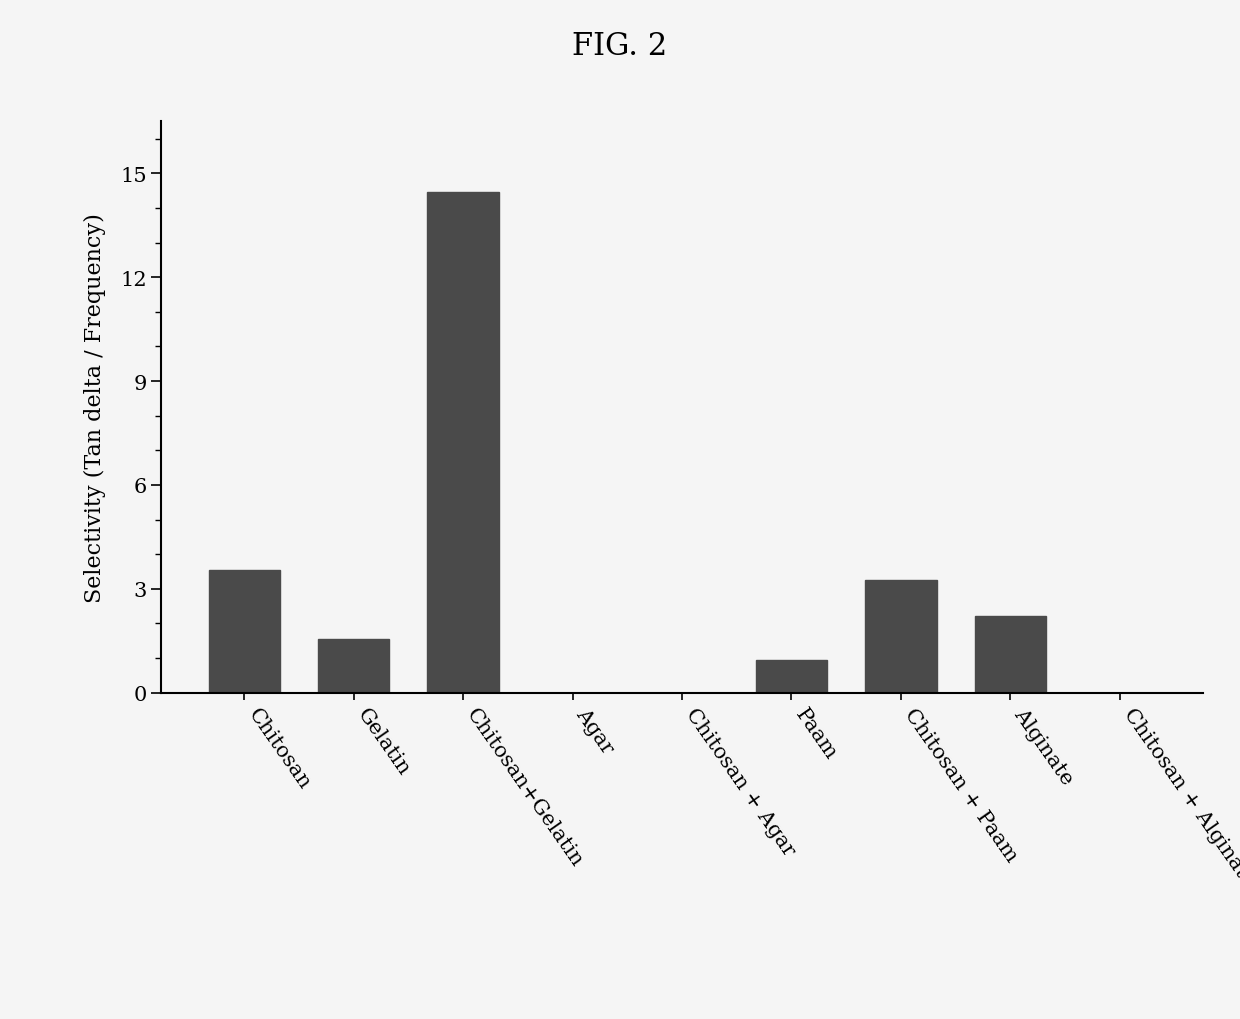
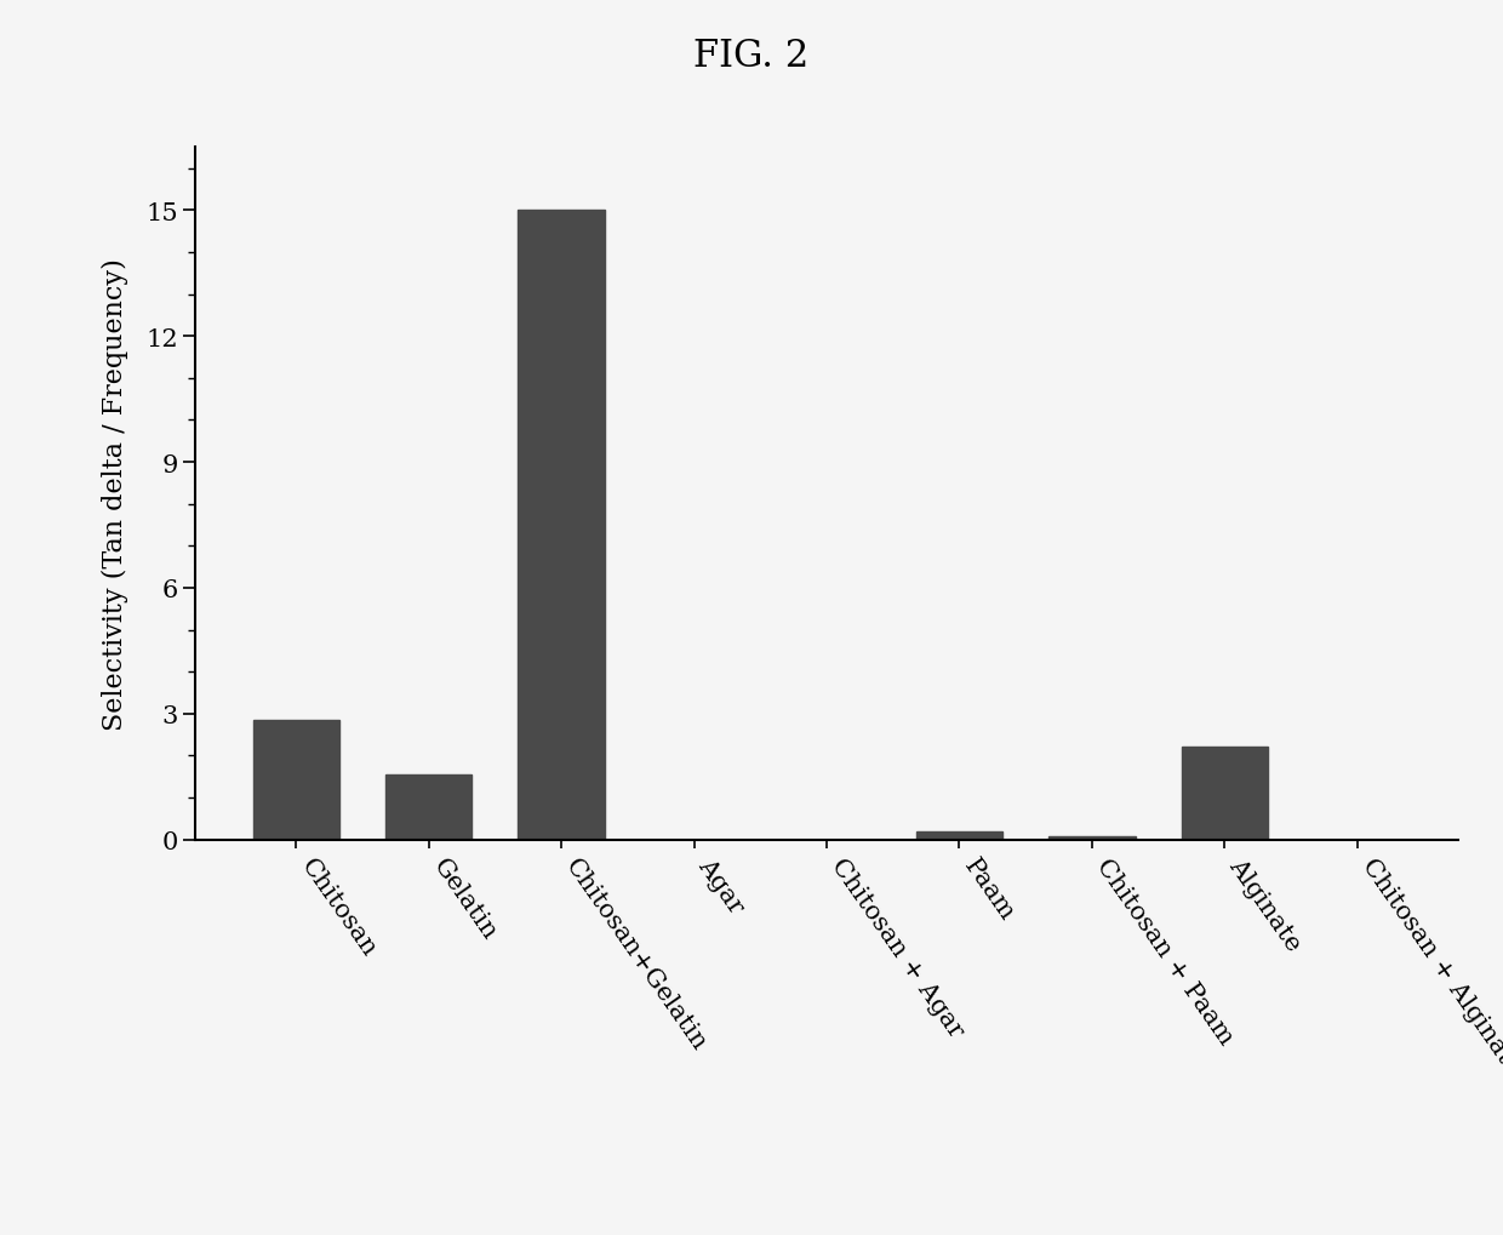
Chitosan: 3.55 -> 2.85
Chitosan+Gelatin: 14.45 -> 15.00
Paam: 0.95 -> 0.18
Chitosan + Paam: 3.25 -> 0.08
